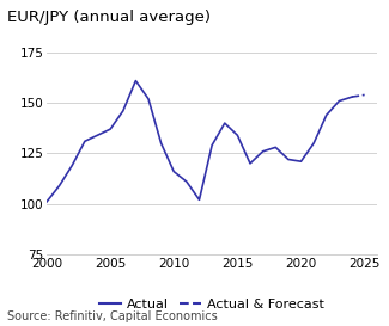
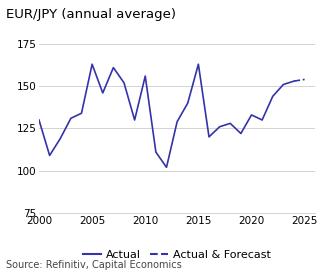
2000: 101 -> 130
2005: 137 -> 163
2010: 116 -> 156
2015: 134 -> 163
2020: 121 -> 133
